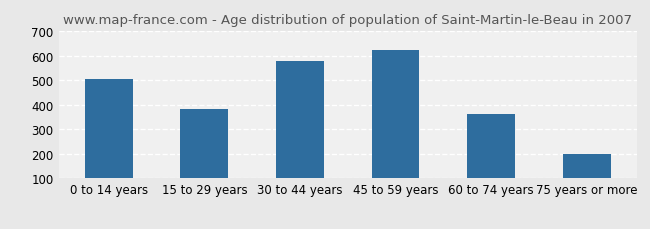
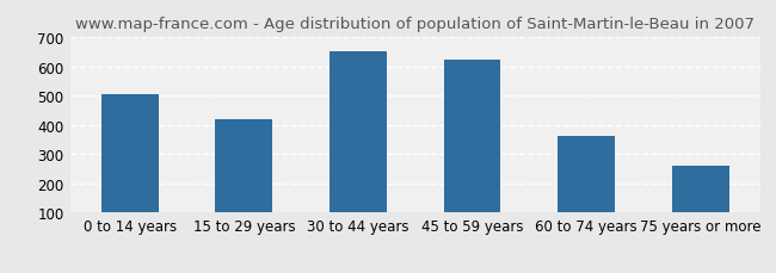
15 to 29 years: 382 -> 420
30 to 44 years: 577 -> 650
75 years or more: 200 -> 260
